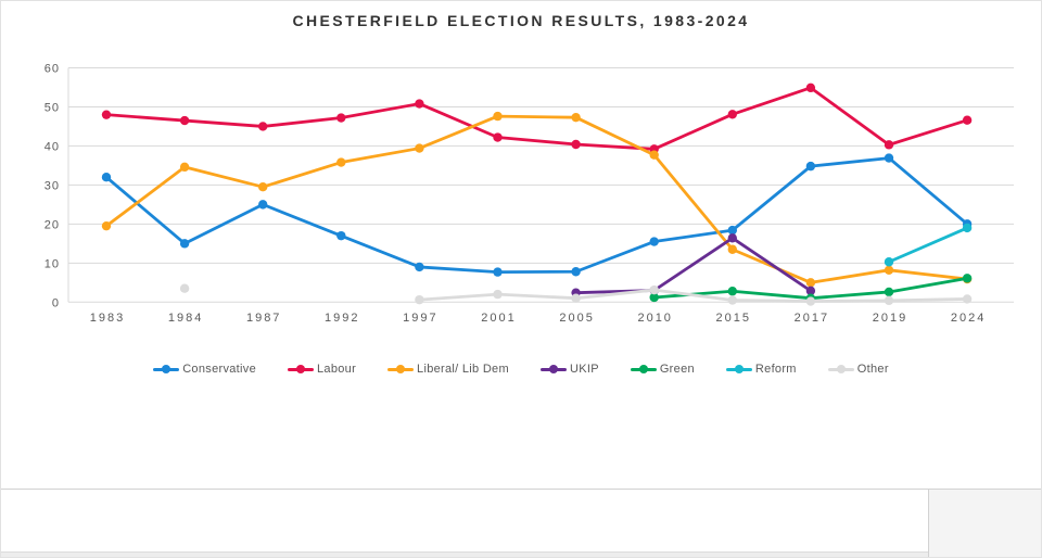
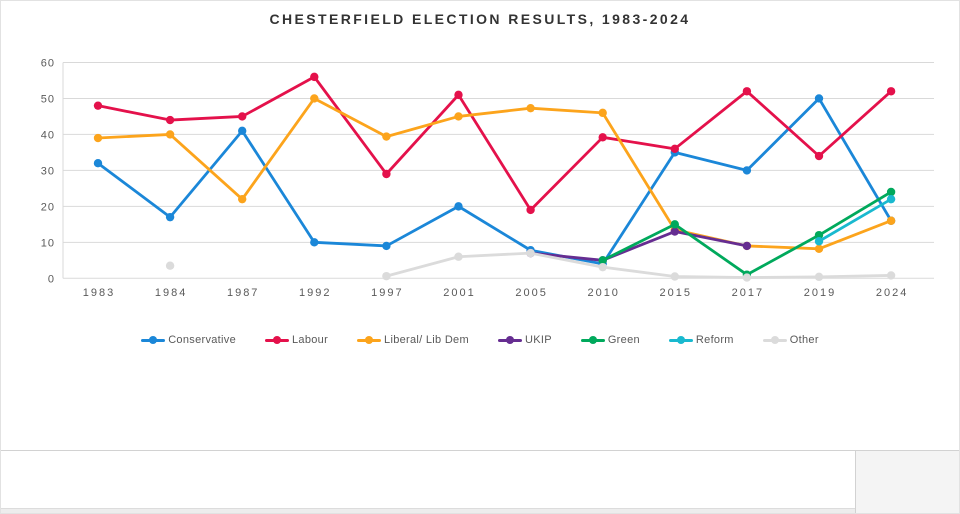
Liberal/ Lib Dem/1983: 20 -> 39
Conservative/1984: 15 -> 17
Labour/1984: 46 -> 44
Liberal/ Lib Dem/1984: 35 -> 40
Conservative/1987: 25 -> 41
Liberal/ Lib Dem/1987: 30 -> 22
Conservative/1992: 17 -> 10
Labour/1992: 47 -> 56
Liberal/ Lib Dem/1992: 36 -> 50
Labour/1997: 51 -> 29
Conservative/2001: 8 -> 20
Labour/2001: 42 -> 51
Liberal/ Lib Dem/2001: 48 -> 45
Other/2001: 2 -> 6
Labour/2005: 40 -> 19
UKIP/2005: 2 -> 7
Other/2005: 1 -> 7
Conservative/2010: 16 -> 4
Liberal/ Lib Dem/2010: 38 -> 46
UKIP/2010: 3 -> 5
Green/2010: 1 -> 5
Conservative/2015: 18 -> 35
Labour/2015: 48 -> 36
UKIP/2015: 16 -> 13
Green/2015: 3 -> 15
Conservative/2017: 35 -> 30
Labour/2017: 55 -> 52
Liberal/ Lib Dem/2017: 5 -> 9
UKIP/2017: 3 -> 9
Conservative/2019: 37 -> 50
Labour/2019: 40 -> 34
Green/2019: 3 -> 12
Conservative/2024: 20 -> 16
Labour/2024: 47 -> 52
Liberal/ Lib Dem/2024: 6 -> 16
Green/2024: 6 -> 24
Reform/2024: 19 -> 22
